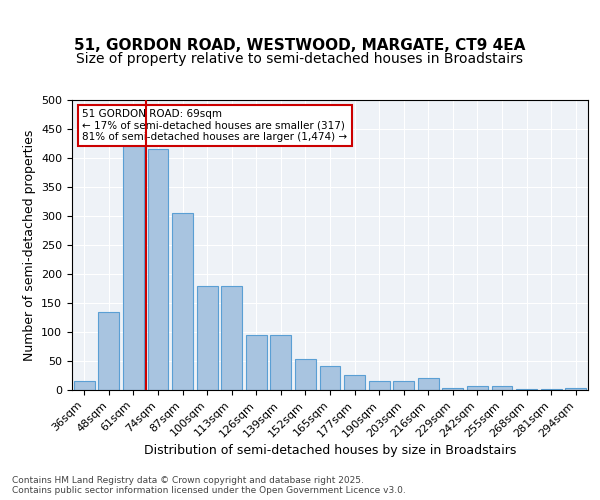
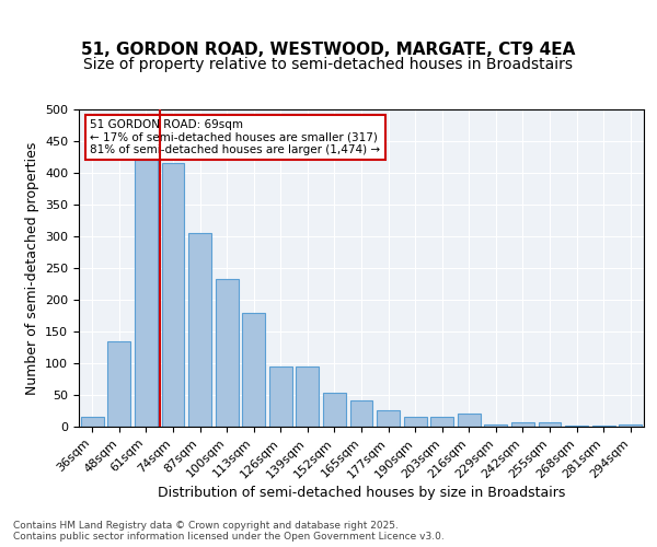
100sqm: 180 -> 232
